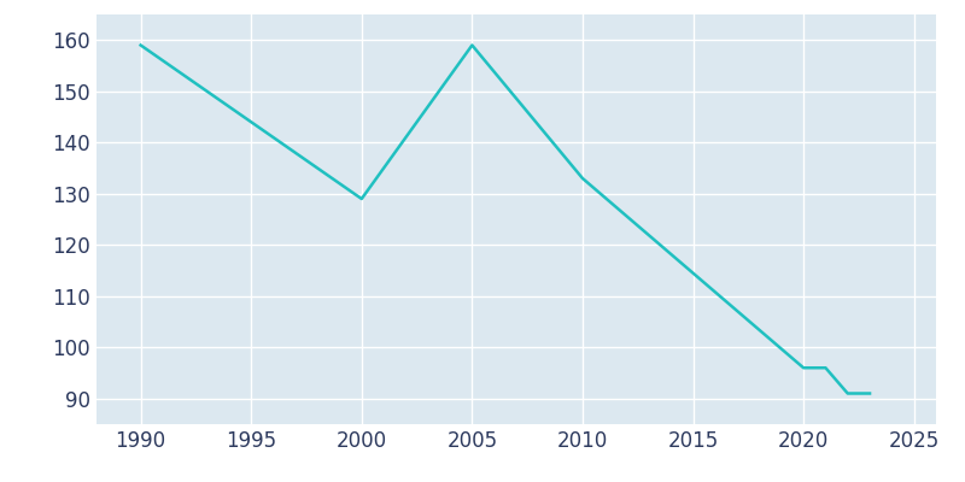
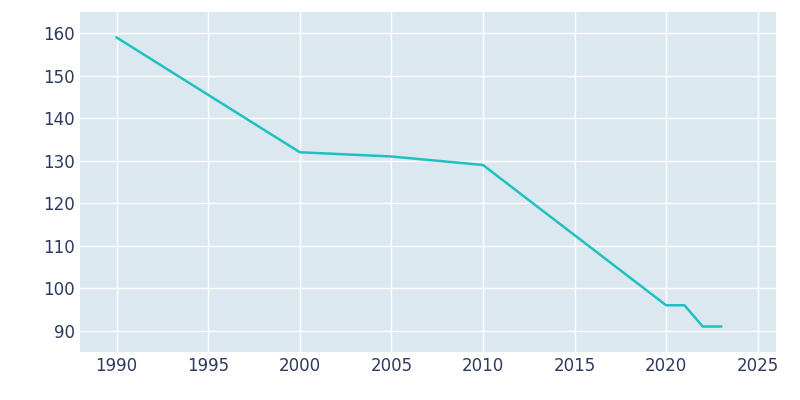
2000: 129 -> 132
2005: 159 -> 131
2010: 133 -> 129
